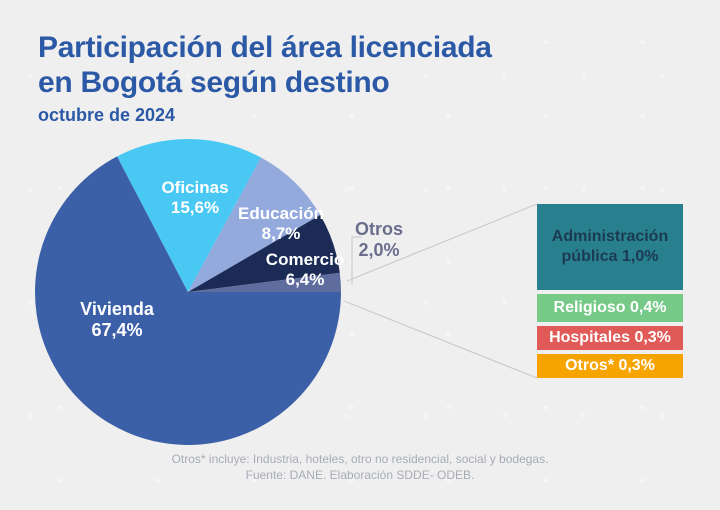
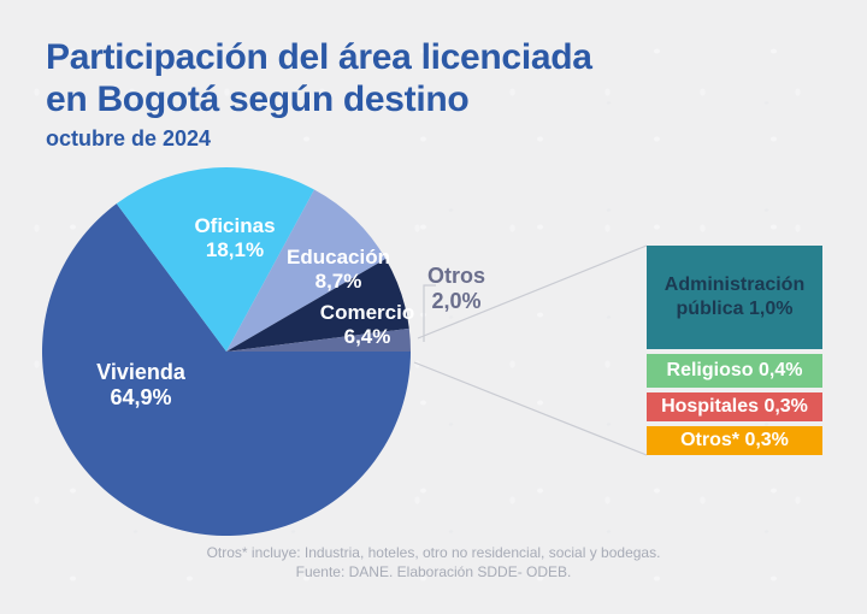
Vivienda: 67,4% -> 64,9%
Oficinas: 15,6% -> 18,1%
